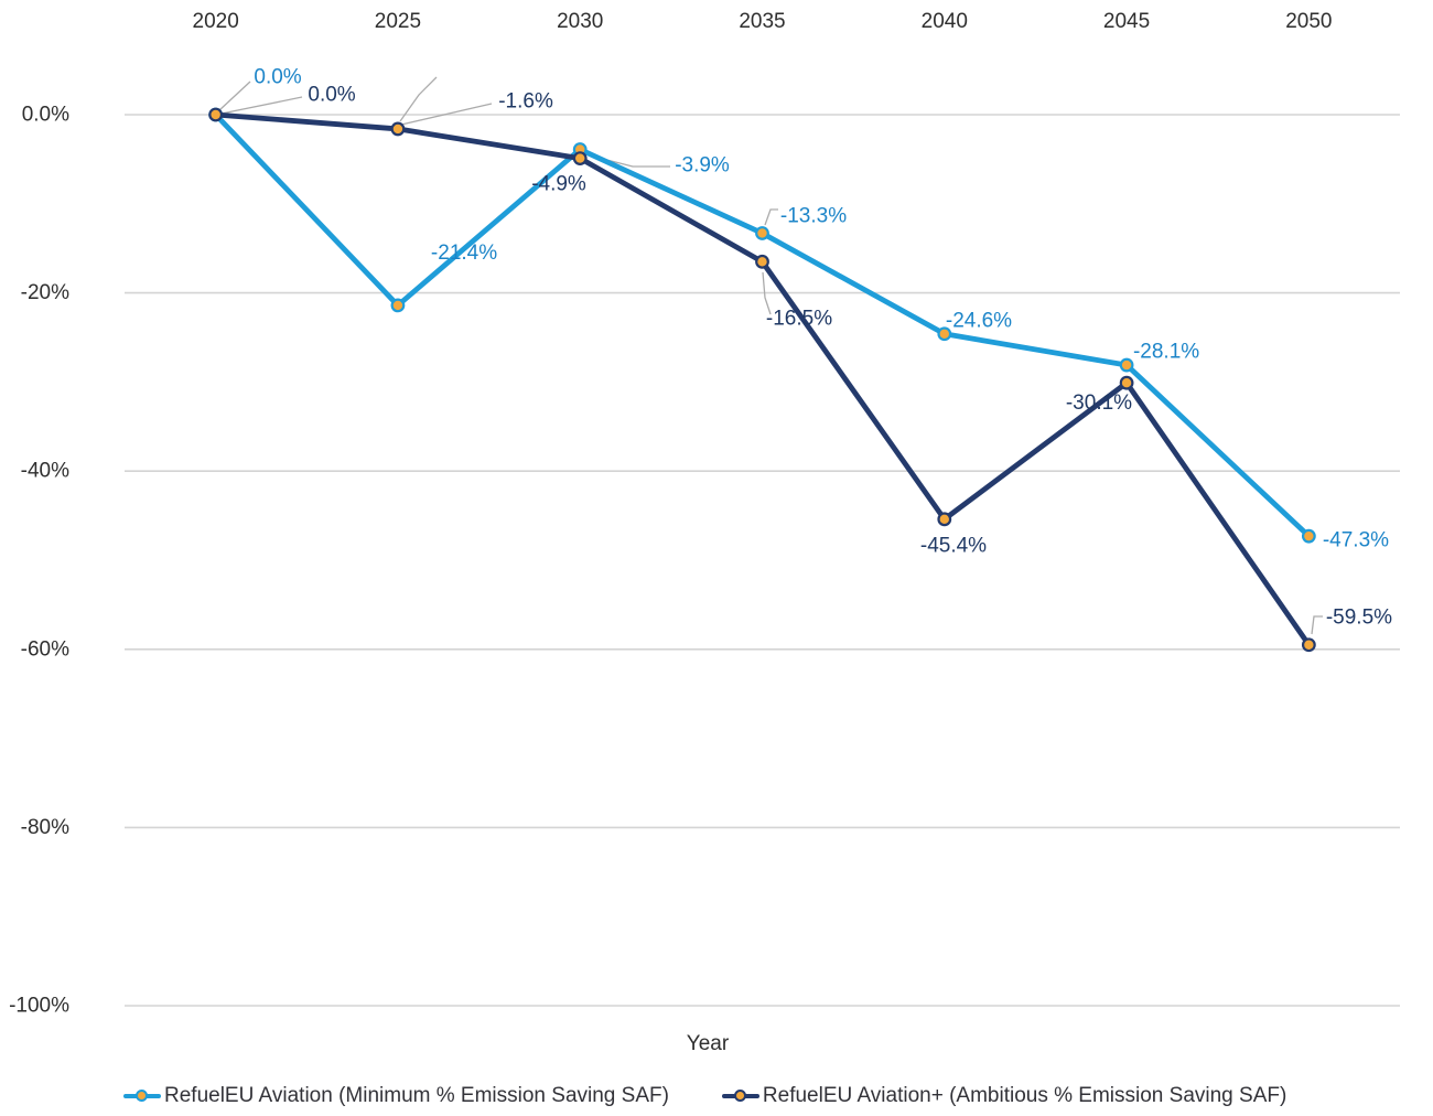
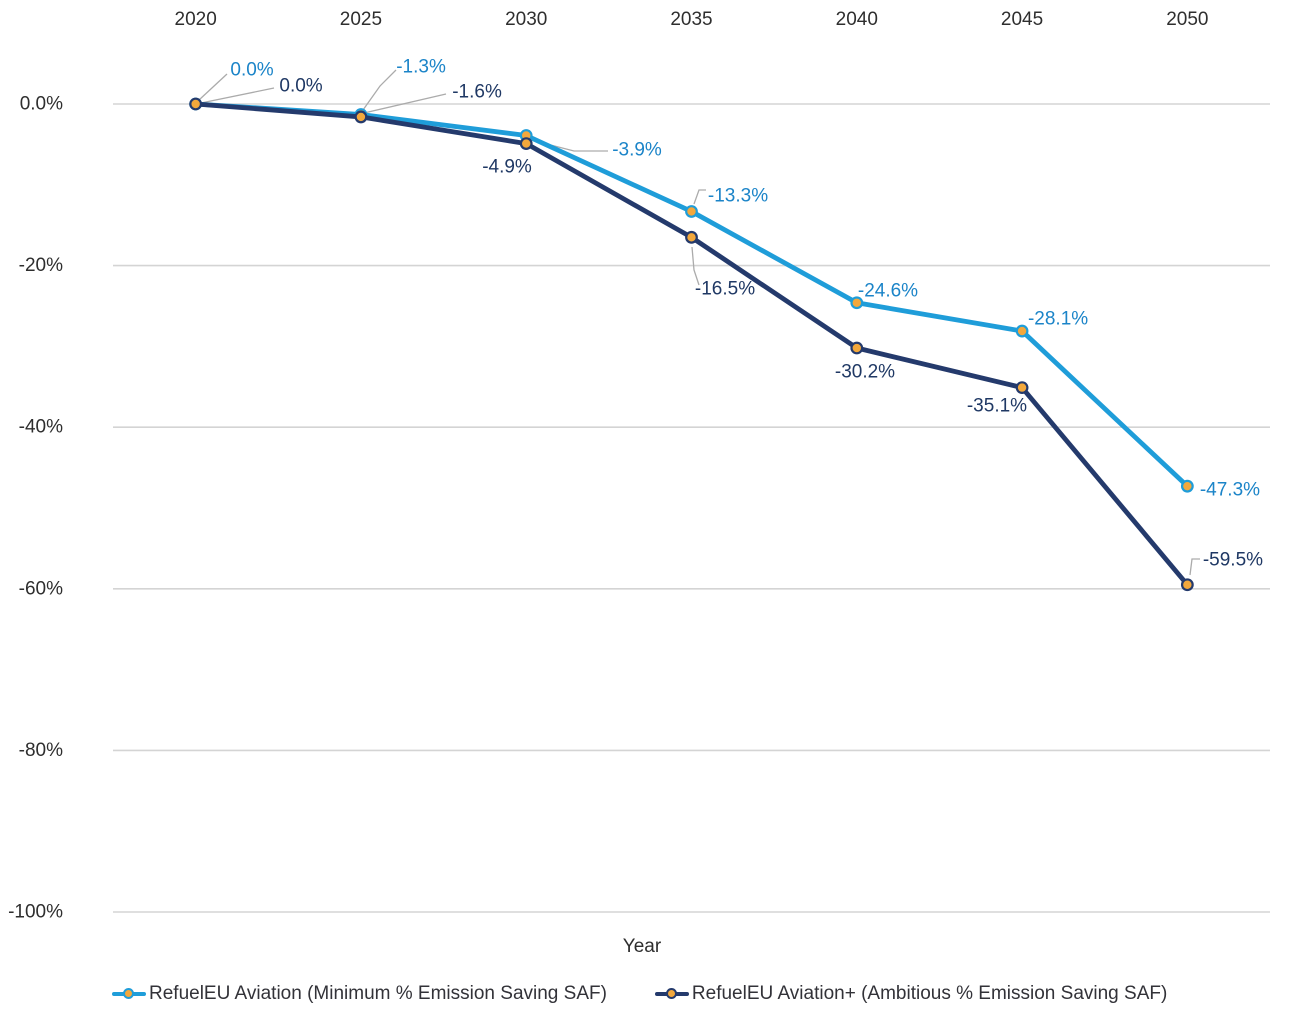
RefuelEU Aviation (Minimum % Emission Saving SAF)/2025: -21.4% -> -1.3%
RefuelEU Aviation+ (Ambitious % Emission Saving SAF)/2040: -45.4% -> -30.2%
RefuelEU Aviation+ (Ambitious % Emission Saving SAF)/2045: -30.1% -> -35.1%
